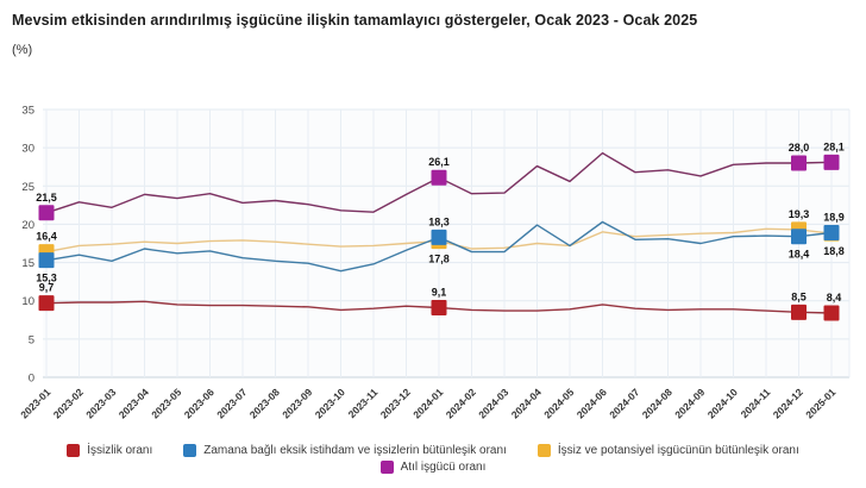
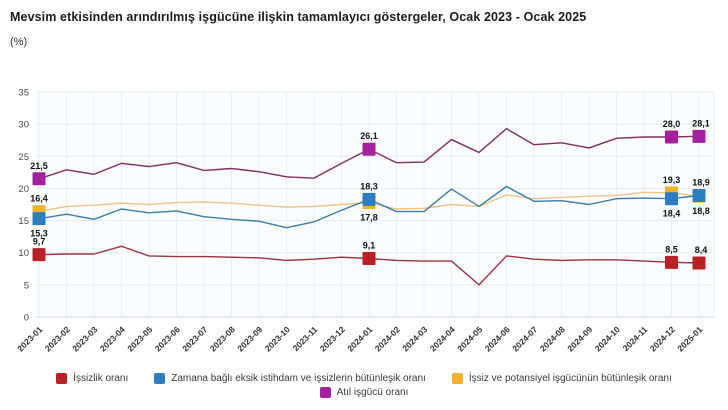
İşsizlik oranı/2023-04: 10 -> 11
İşsizlik oranı/2024-05: 9 -> 5
